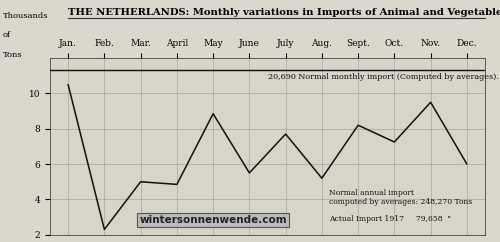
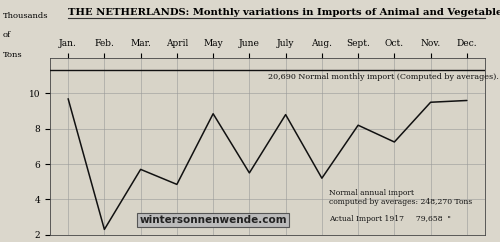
Jan.: 10.5 -> 9.7
Mar.: 5.0 -> 5.7
July: 7.7 -> 8.8
Dec.: 6.0 -> 9.6
